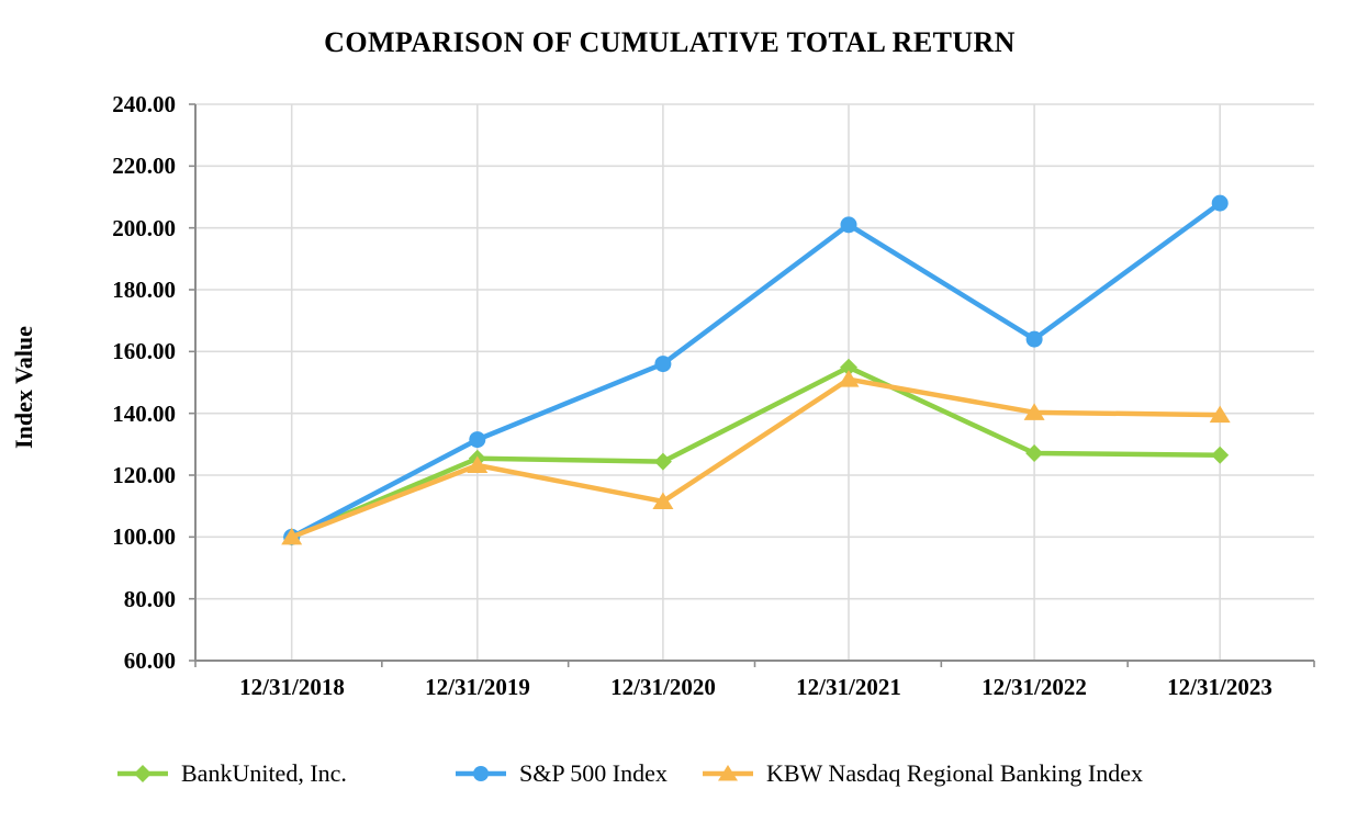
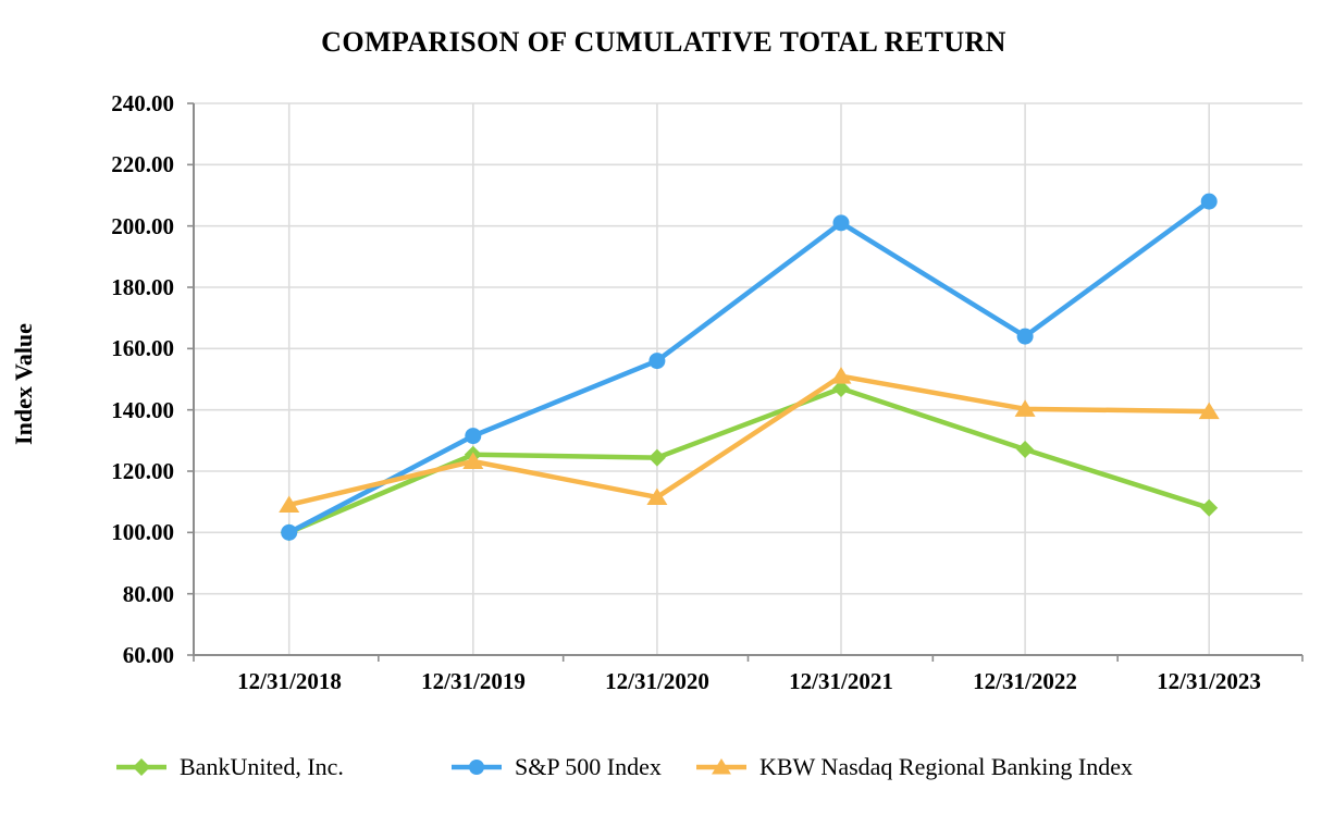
KBW Nasdaq Regional Banking Index/12/31/2018: 100 -> 109
BankUnited, Inc./12/31/2021: 155 -> 147
BankUnited, Inc./12/31/2023: 126 -> 108
